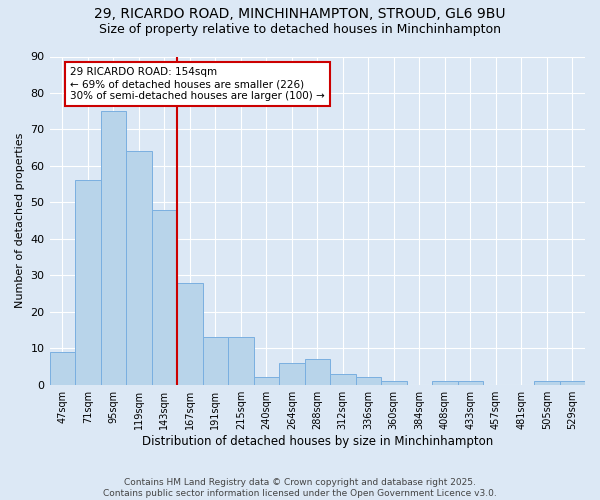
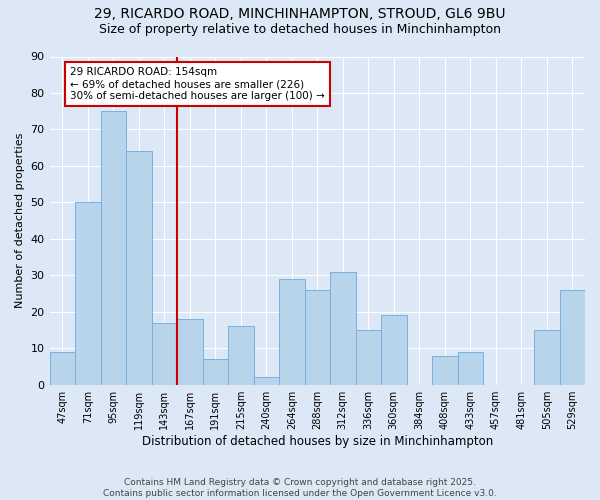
71sqm: 56 -> 50
143sqm: 48 -> 17
167sqm: 28 -> 18
191sqm: 13 -> 7
215sqm: 13 -> 16
264sqm: 6 -> 29
288sqm: 7 -> 26
312sqm: 3 -> 31
336sqm: 2 -> 15
360sqm: 1 -> 19
408sqm: 1 -> 8
433sqm: 1 -> 9
505sqm: 1 -> 15
529sqm: 1 -> 26
